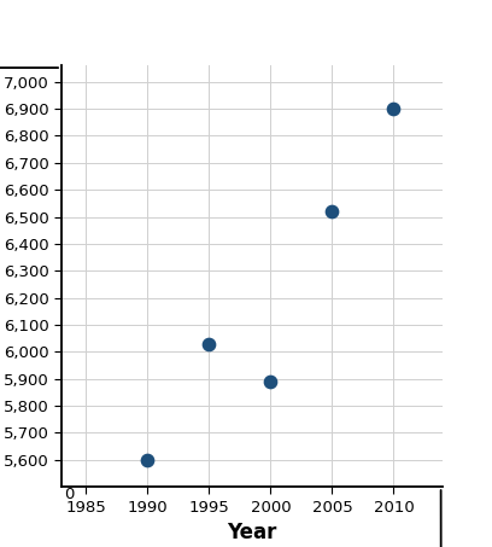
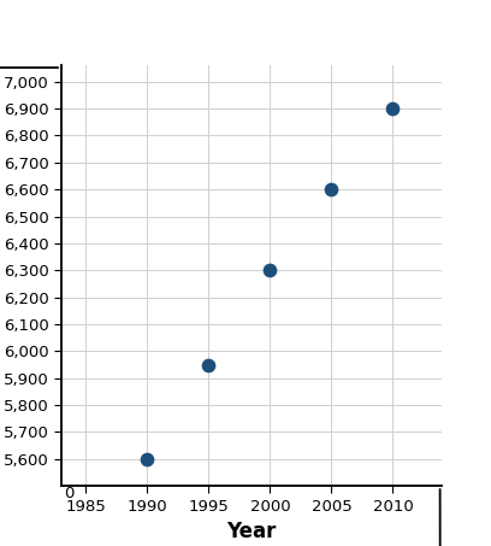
1995: 6,030 -> 5,950
2000: 5,890 -> 6,300
2005: 6,520 -> 6,600
